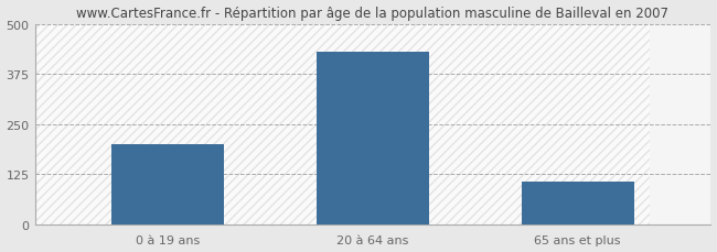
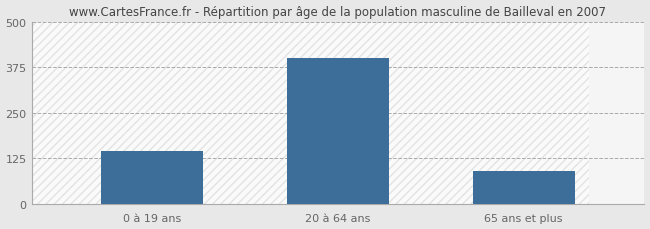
0 à 19 ans: 200 -> 145
20 à 64 ans: 430 -> 400
65 ans et plus: 105 -> 90
